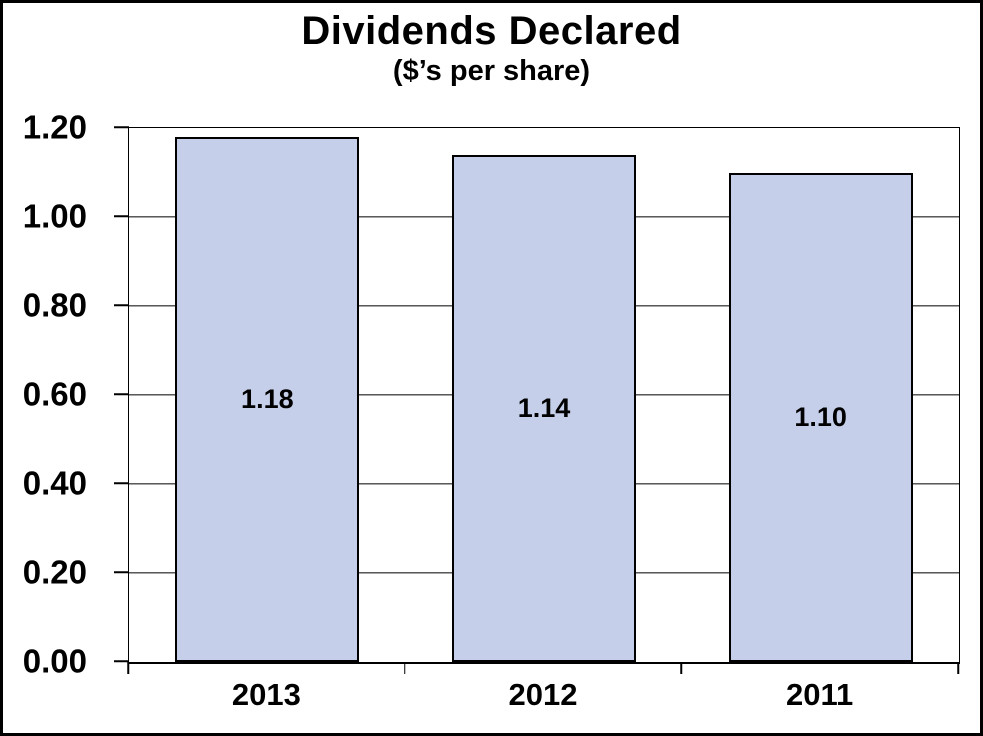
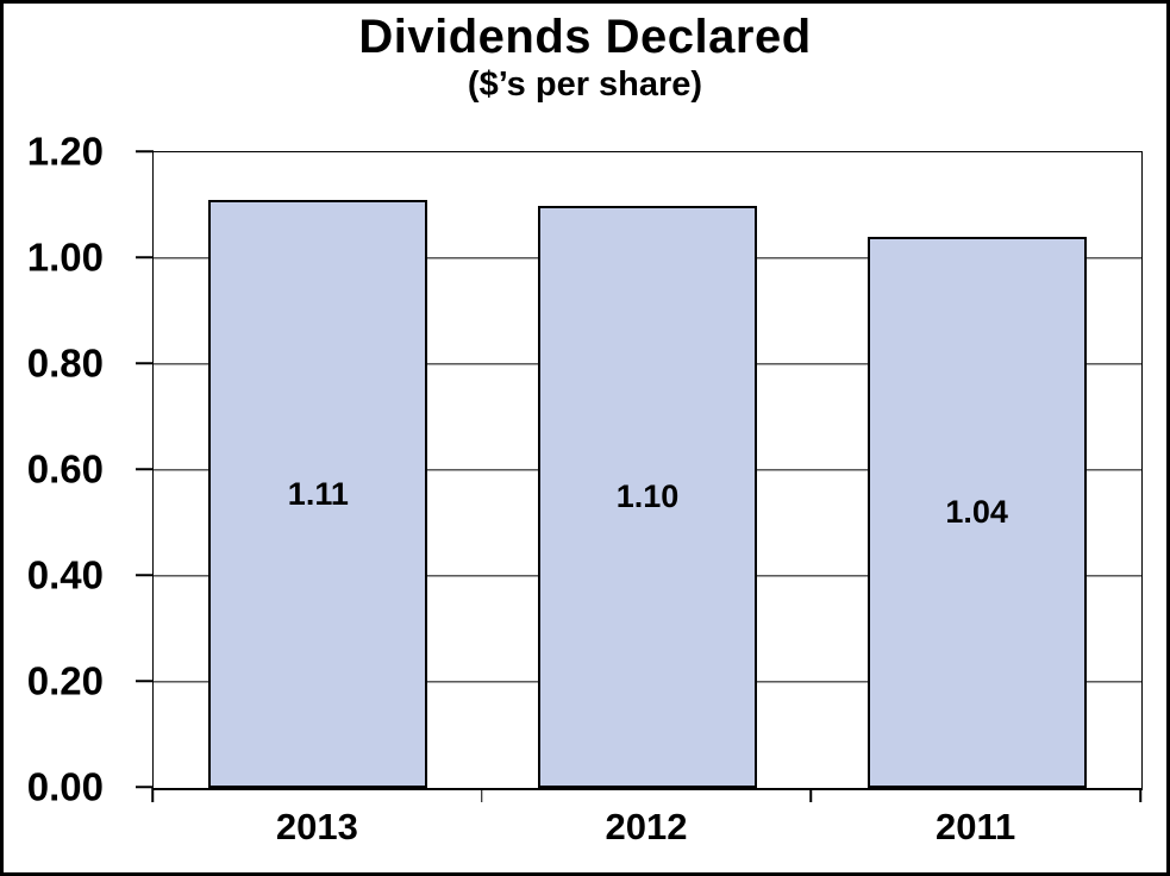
2013: 1.18 -> 1.11
2012: 1.14 -> 1.10
2011: 1.10 -> 1.04
